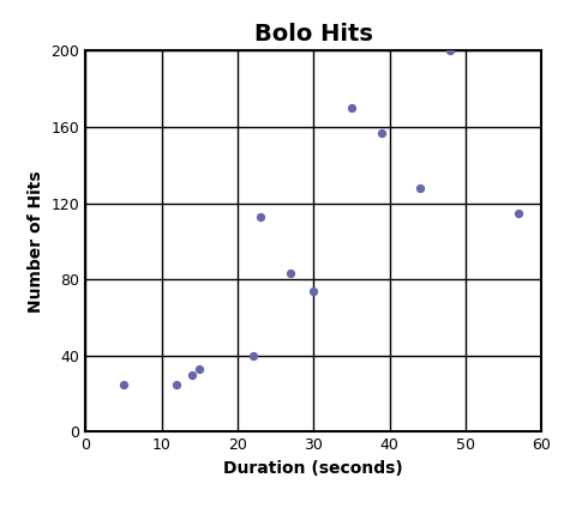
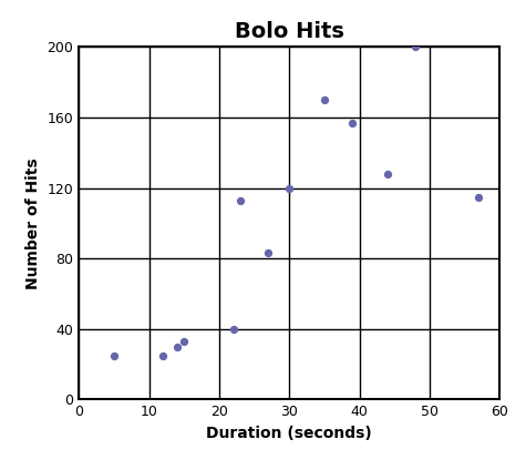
30: 74 -> 120
